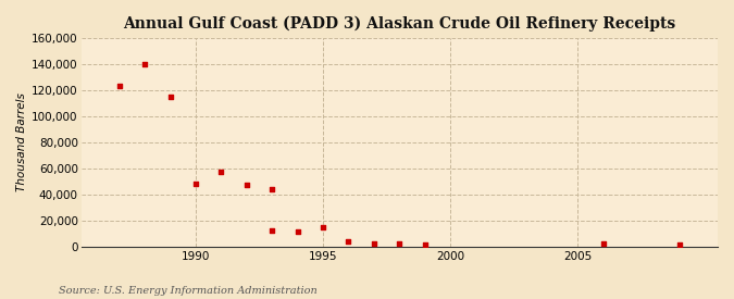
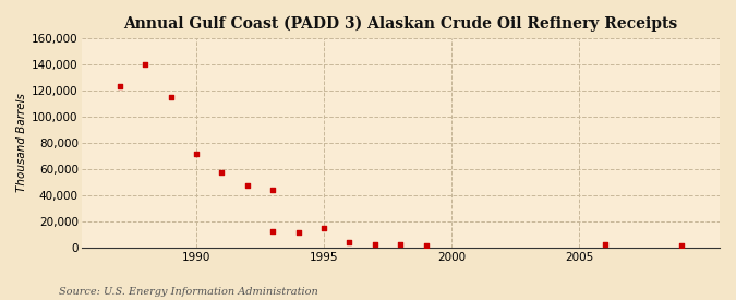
1990: 48,000 -> 71,000
